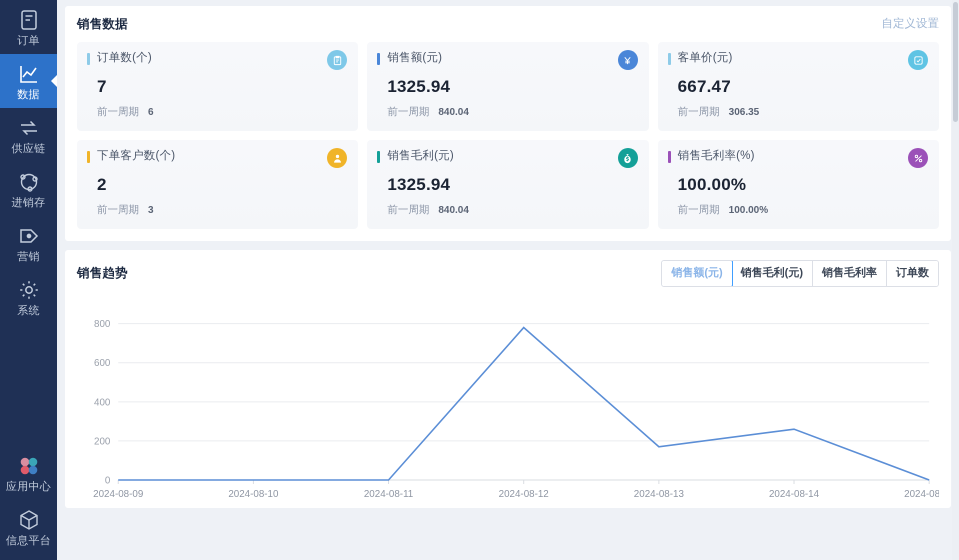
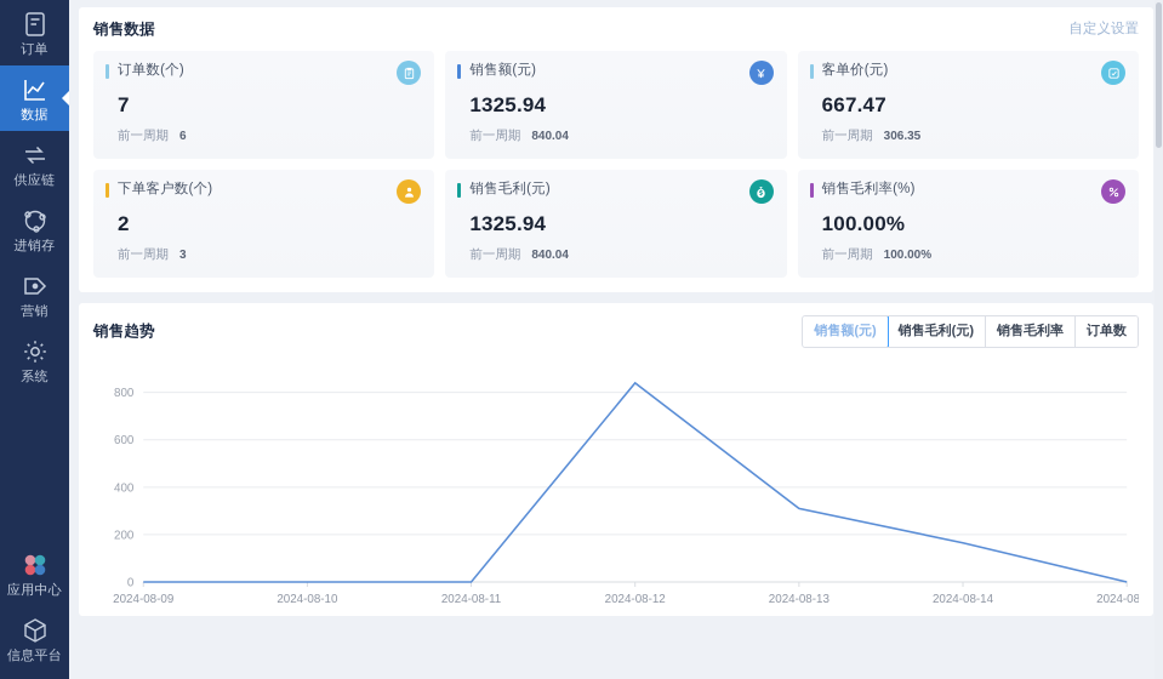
2024-08-12: 780 -> 840
2024-08-13: 170 -> 310
2024-08-14: 260 -> 160
